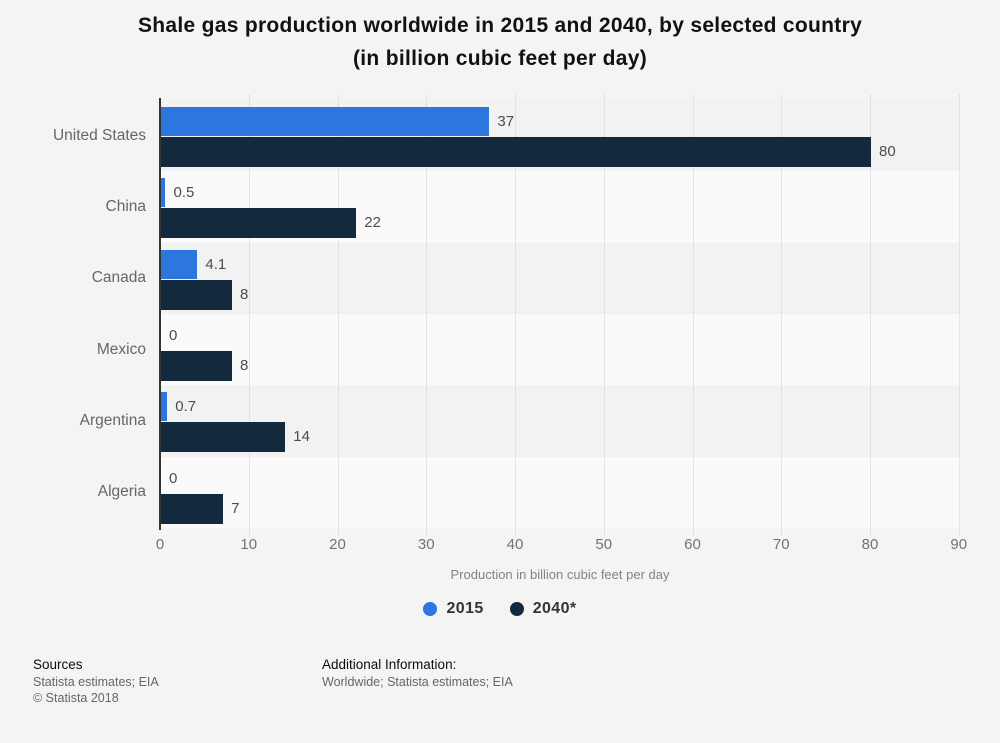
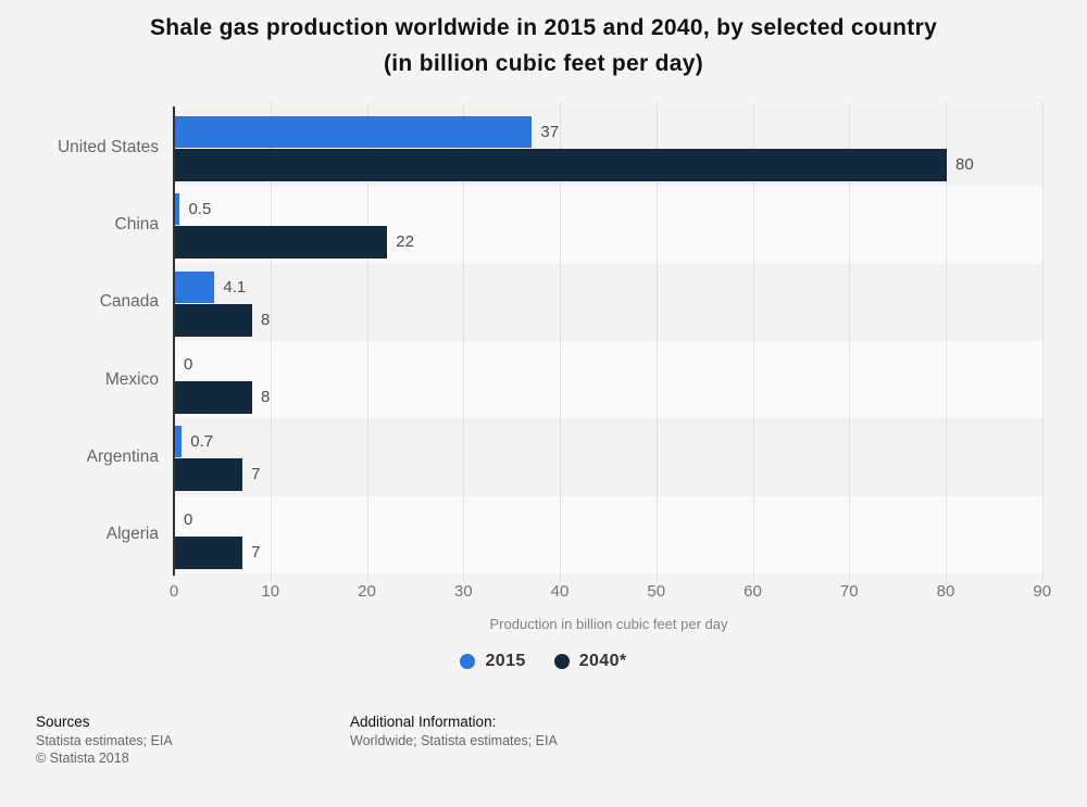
2040*/Argentina: 14 -> 7
